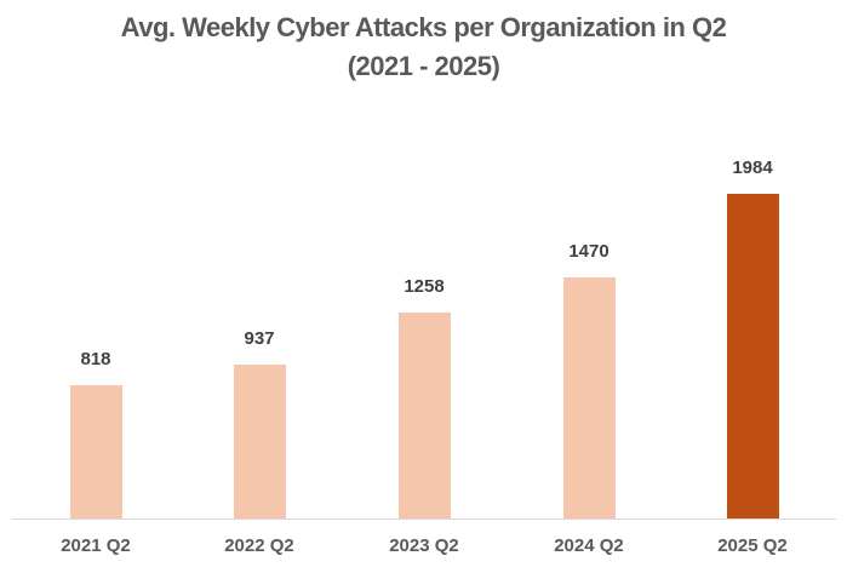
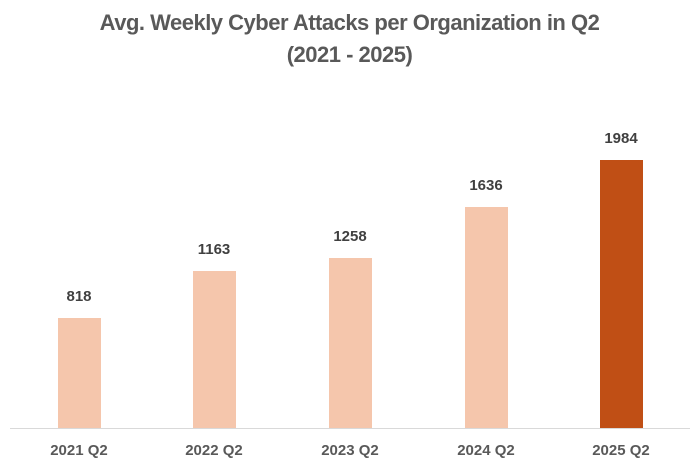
2022 Q2: 937 -> 1163
2024 Q2: 1470 -> 1636
